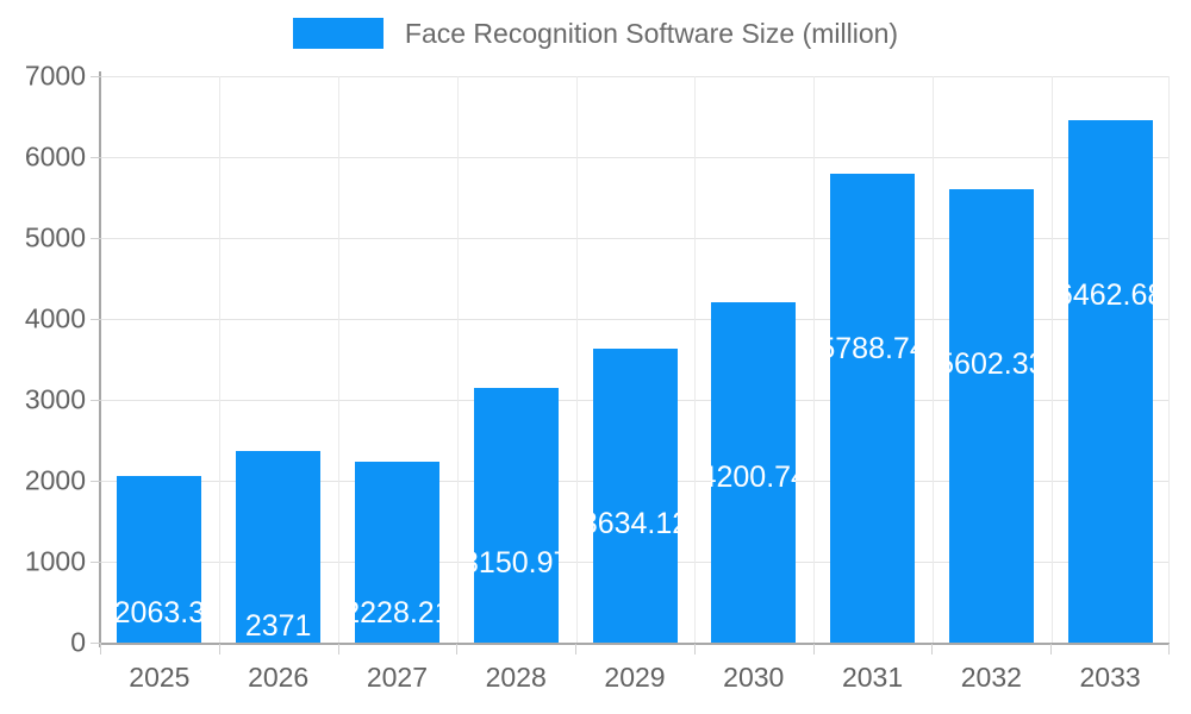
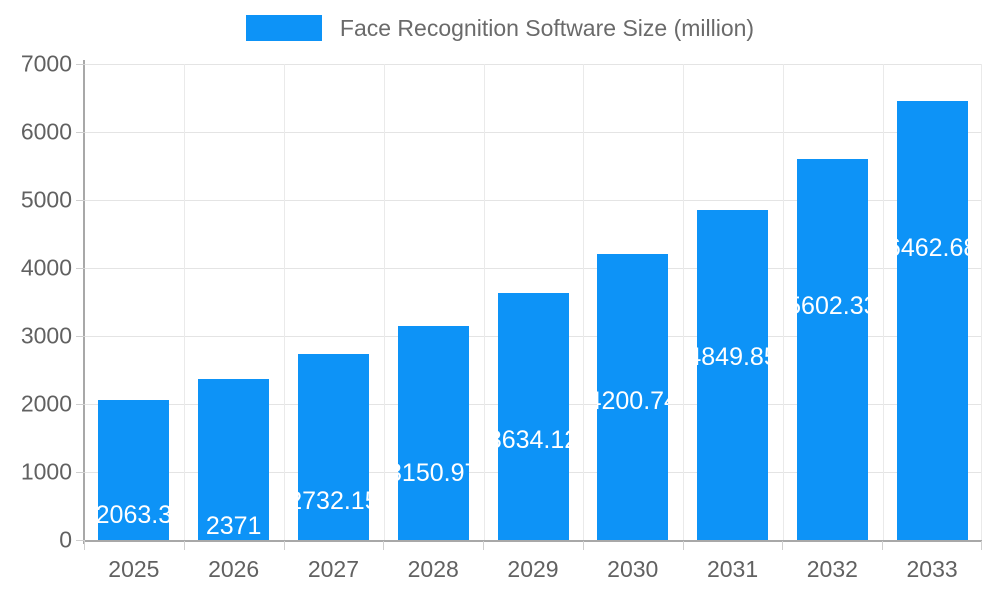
2027: 2228.21 -> 2732.15
2031: 5788.74 -> 4849.85
